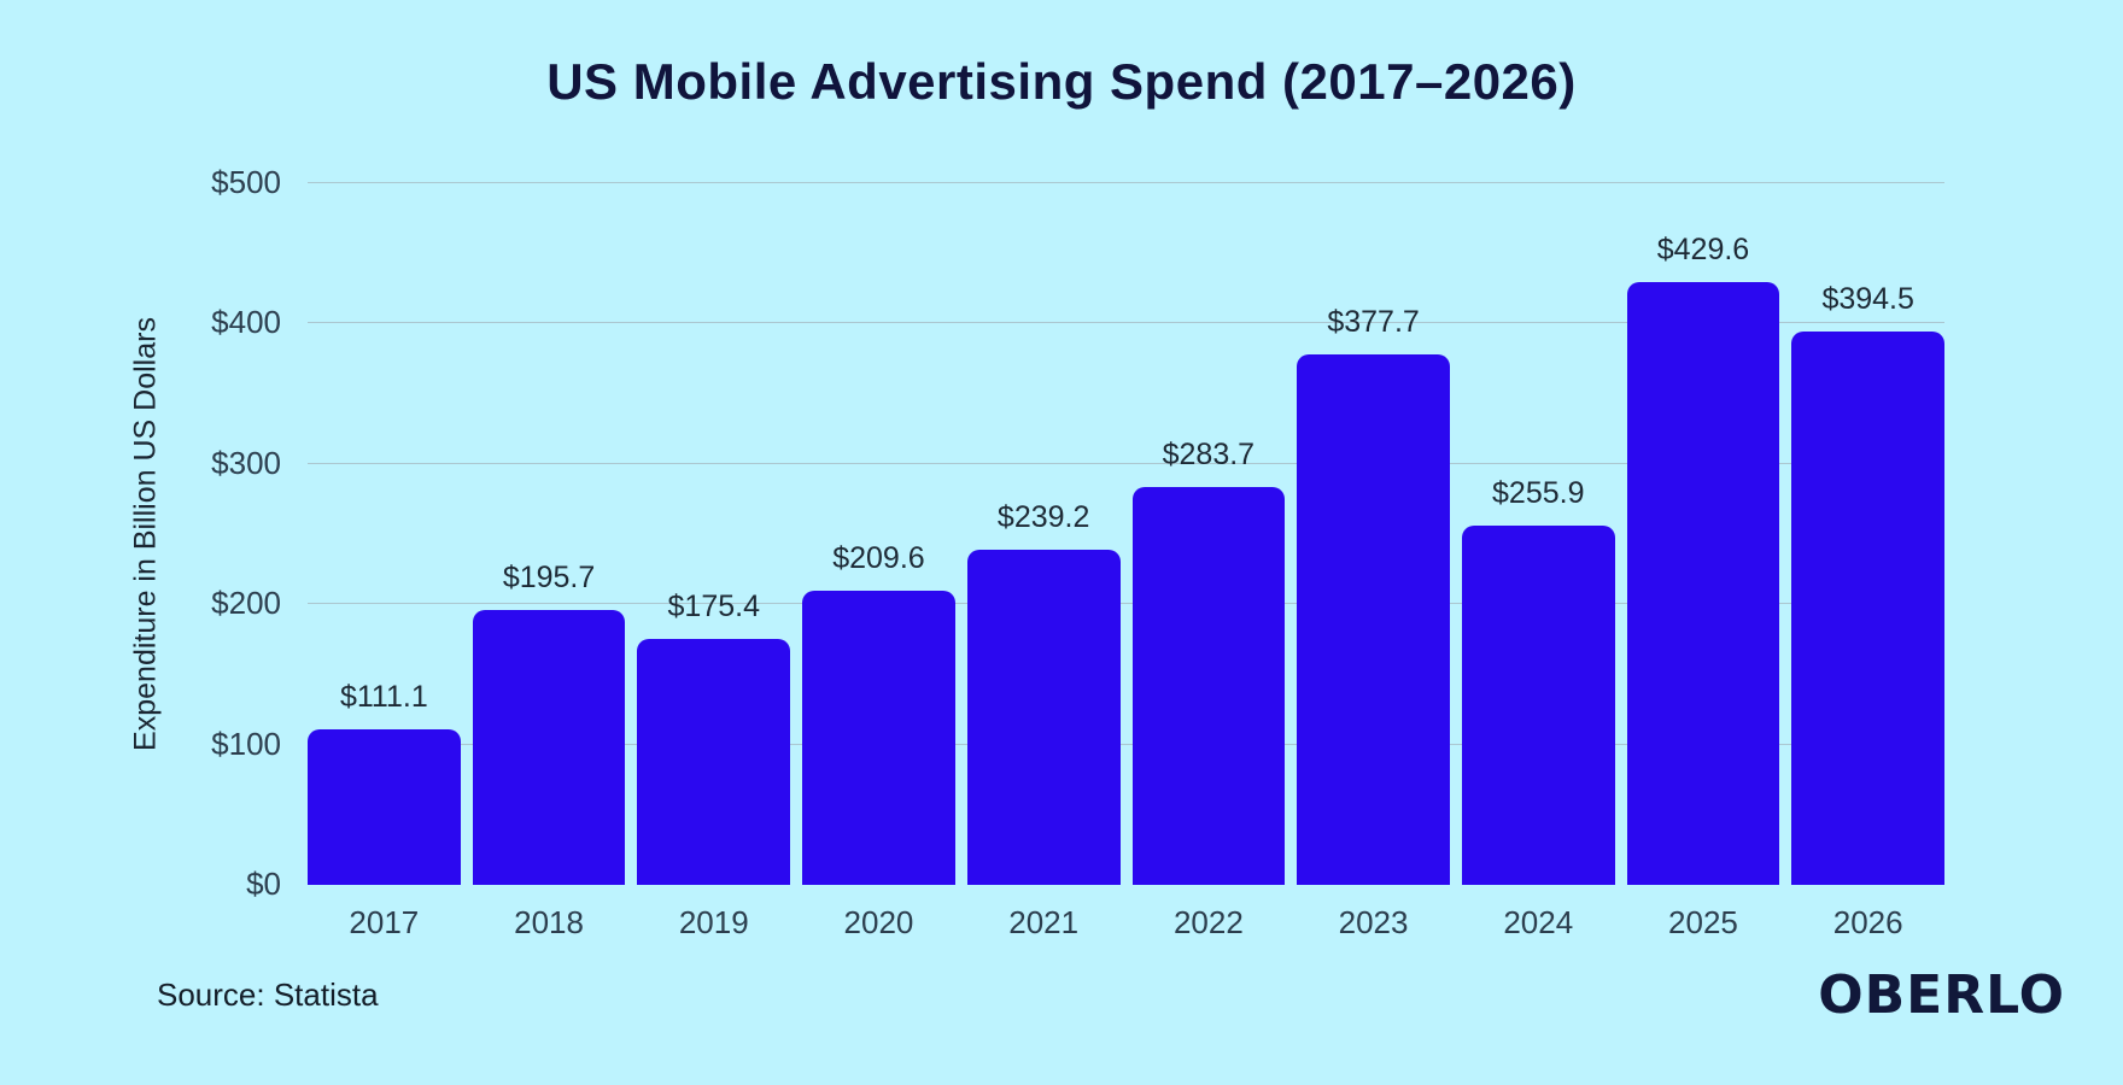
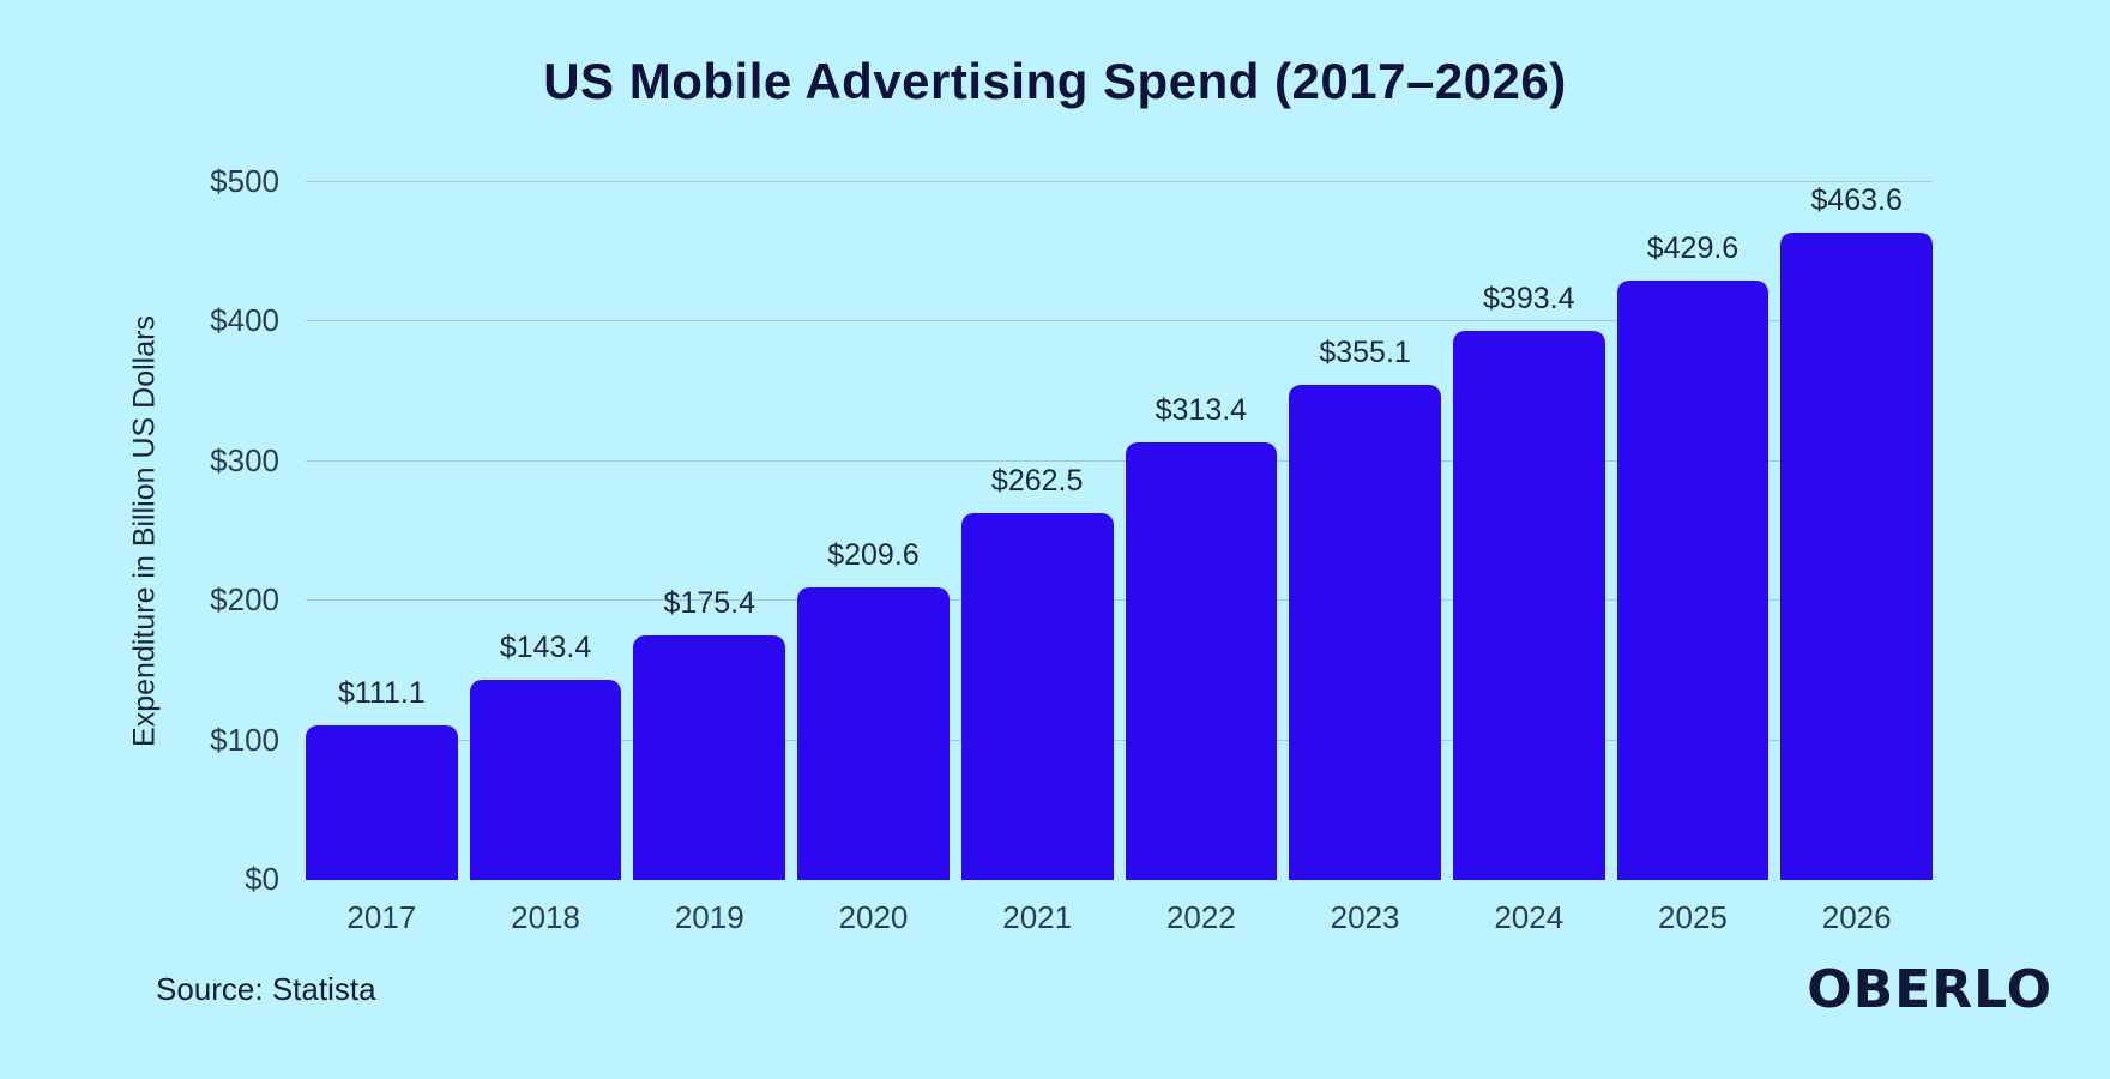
2018: $195.7 -> $143.4
2021: $239.2 -> $262.5
2022: $283.7 -> $313.4
2023: $377.7 -> $355.1
2024: $255.9 -> $393.4
2026: $394.5 -> $463.6
